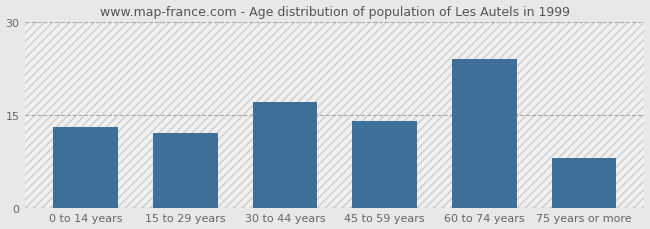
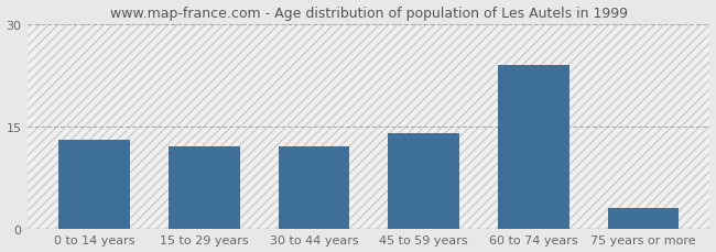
30 to 44 years: 17 -> 12
75 years or more: 8 -> 3
